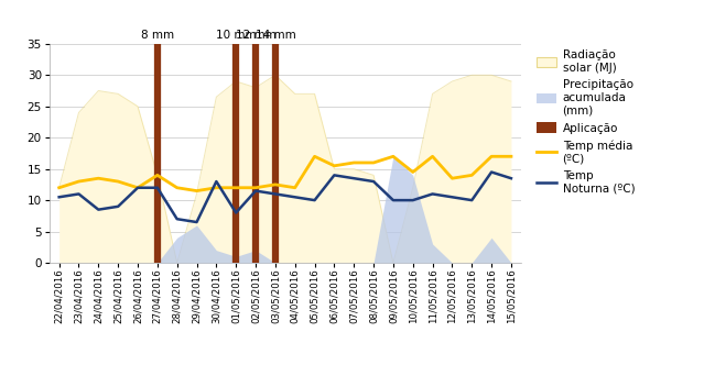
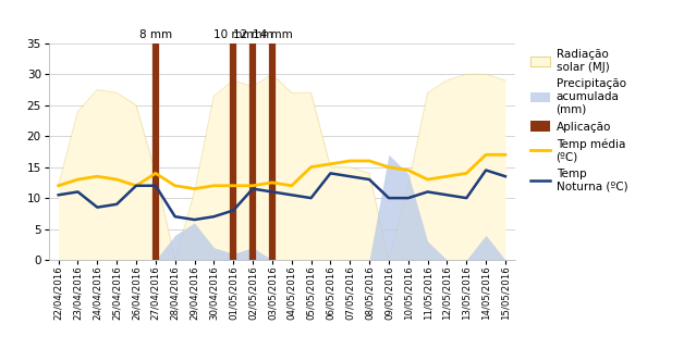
Temp Noturna (ºC)/30/04/2016: 13.0 -> 7.0
Temp média (ºC)/05/05/2016: 17.0 -> 15.0
Temp média (ºC)/09/05/2016: 17.0 -> 15.0
Temp média (ºC)/11/05/2016: 17.0 -> 13.0
